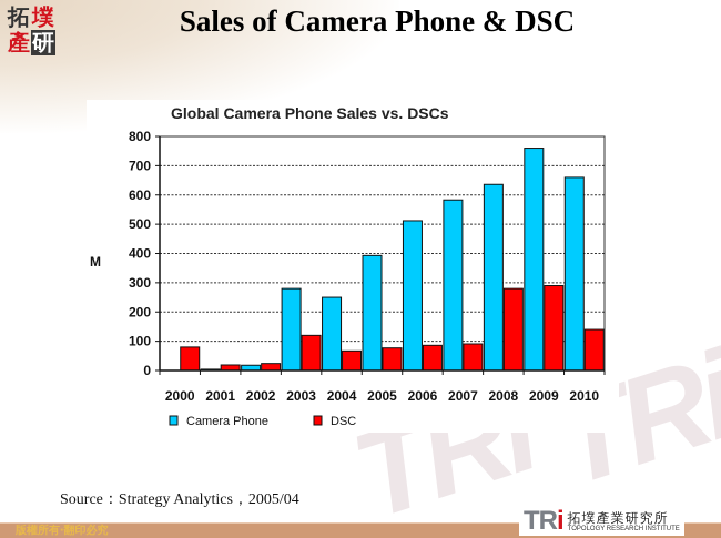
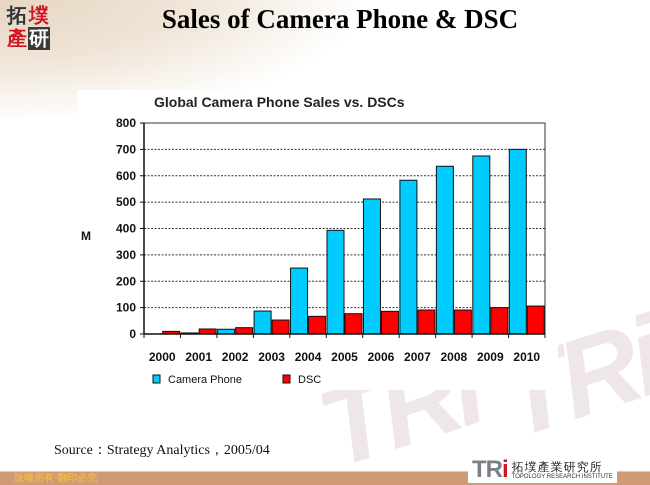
DSC/2000: 80 -> 10
Camera Phone/2003: 280 -> 90
DSC/2003: 120 -> 50
DSC/2008: 280 -> 90
Camera Phone/2009: 760 -> 680
DSC/2009: 290 -> 100
Camera Phone/2010: 660 -> 700
DSC/2010: 140 -> 110
